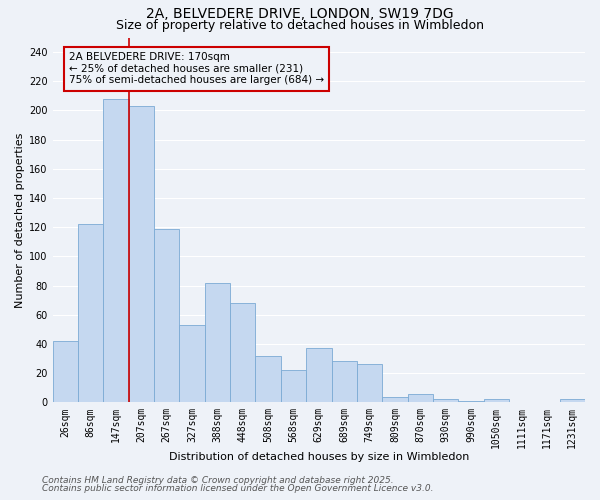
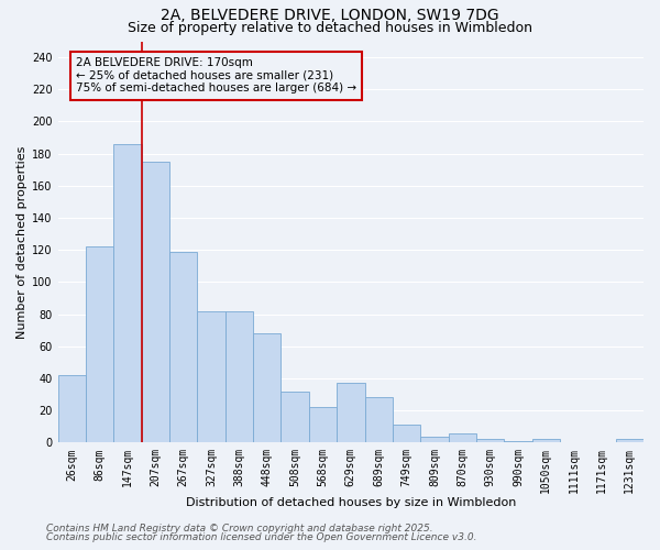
147sqm: 208 -> 186
207sqm: 203 -> 175
327sqm: 53 -> 82
749sqm: 26 -> 11
